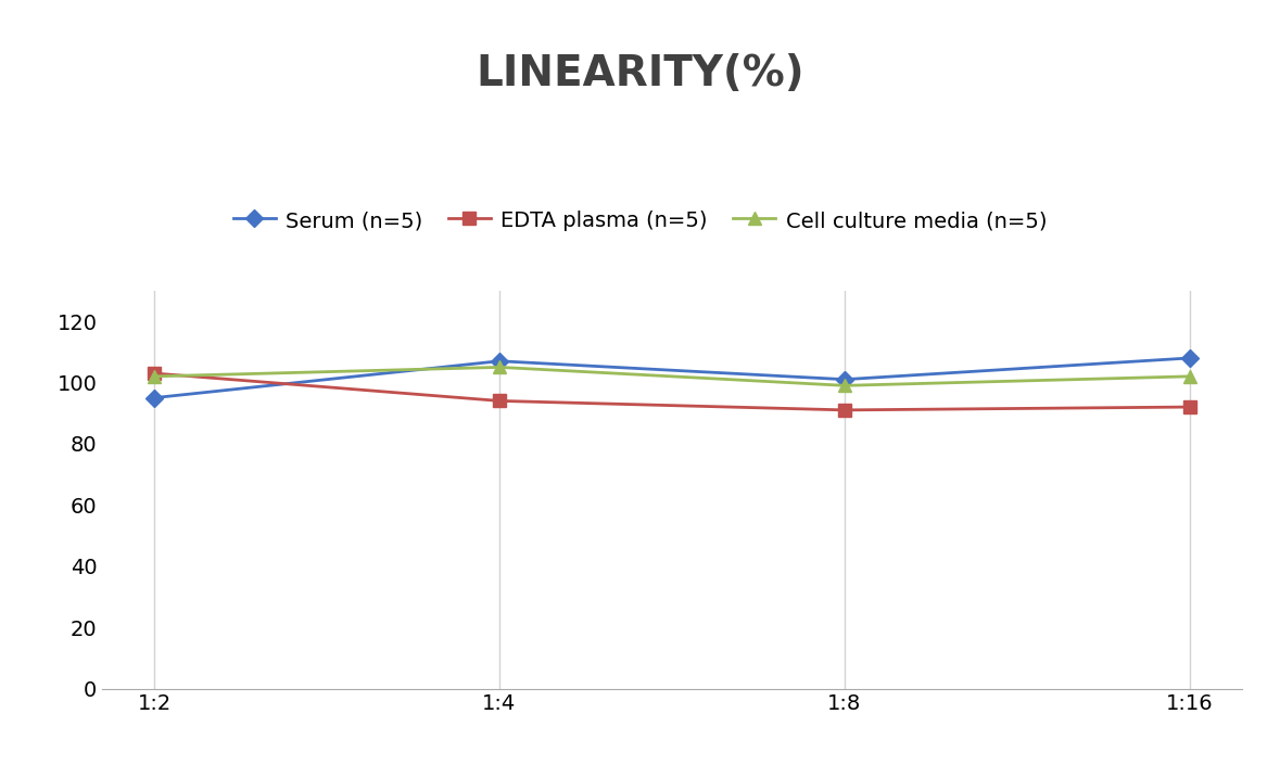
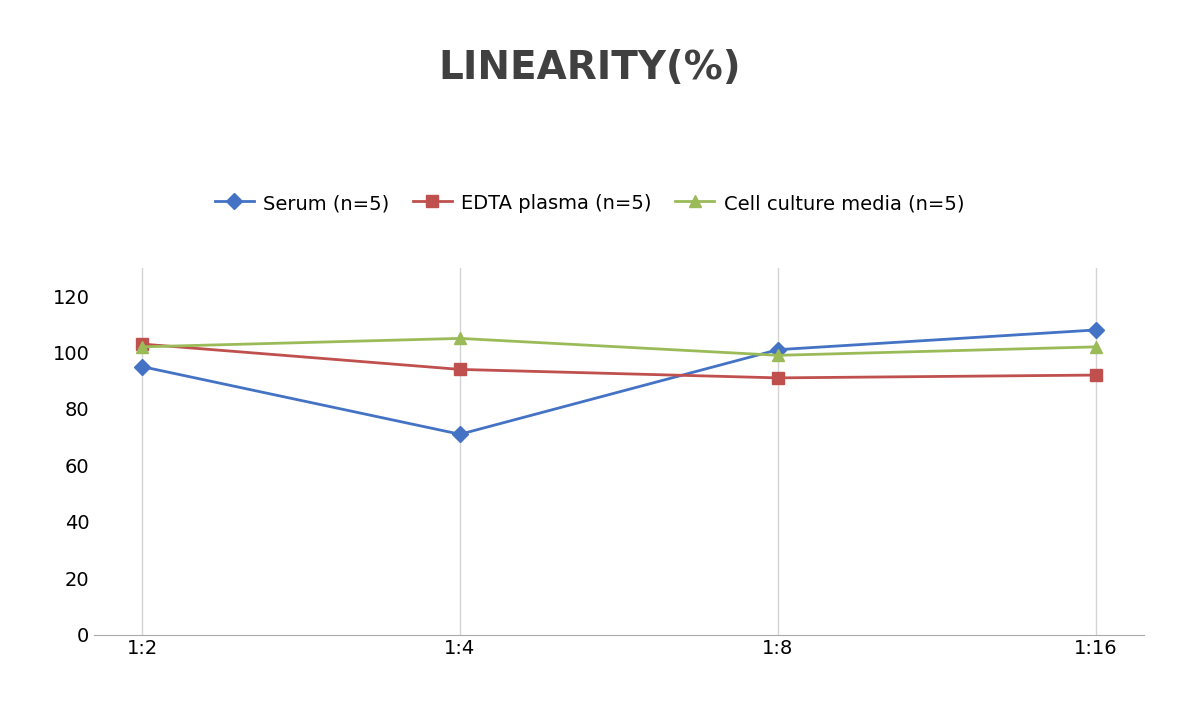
Serum (n=5)/1:4: 107 -> 71
